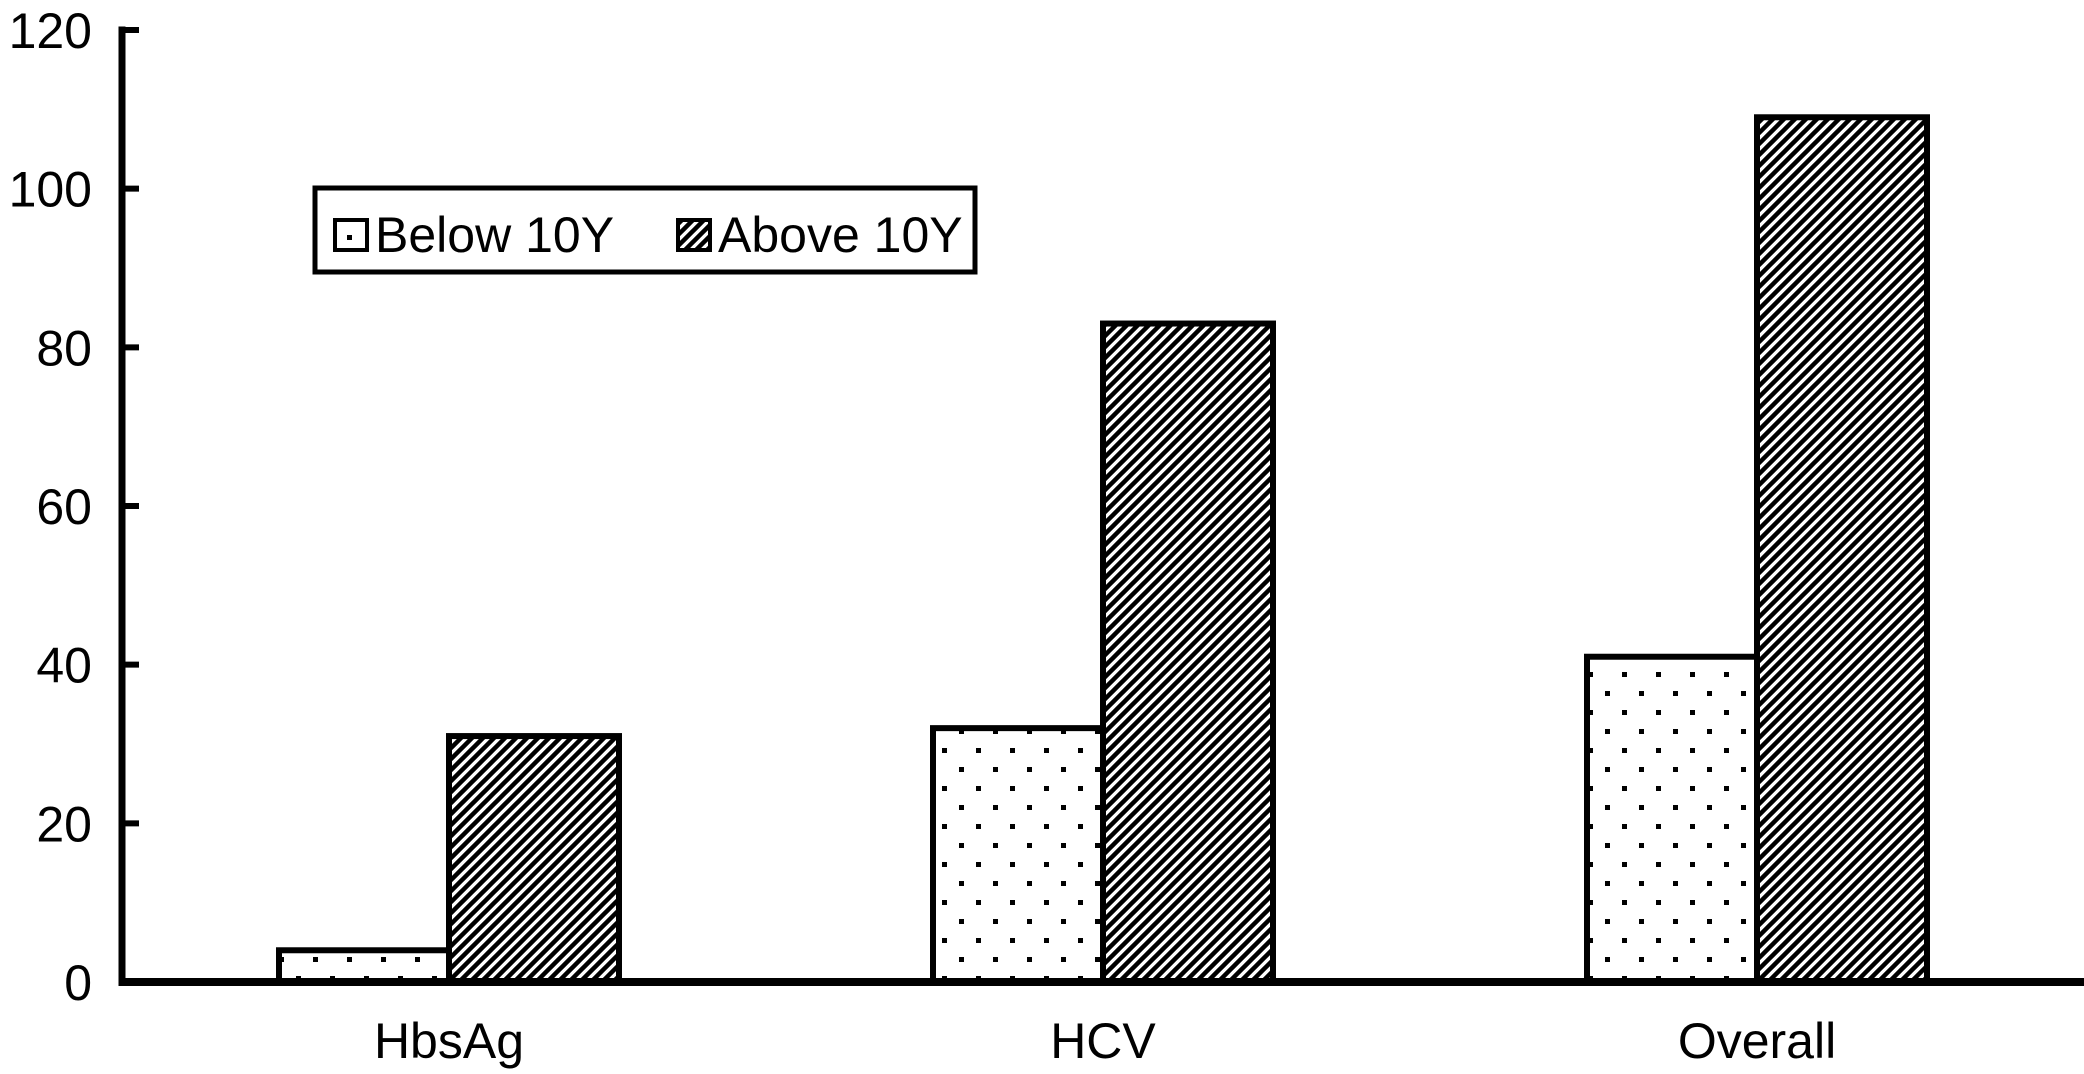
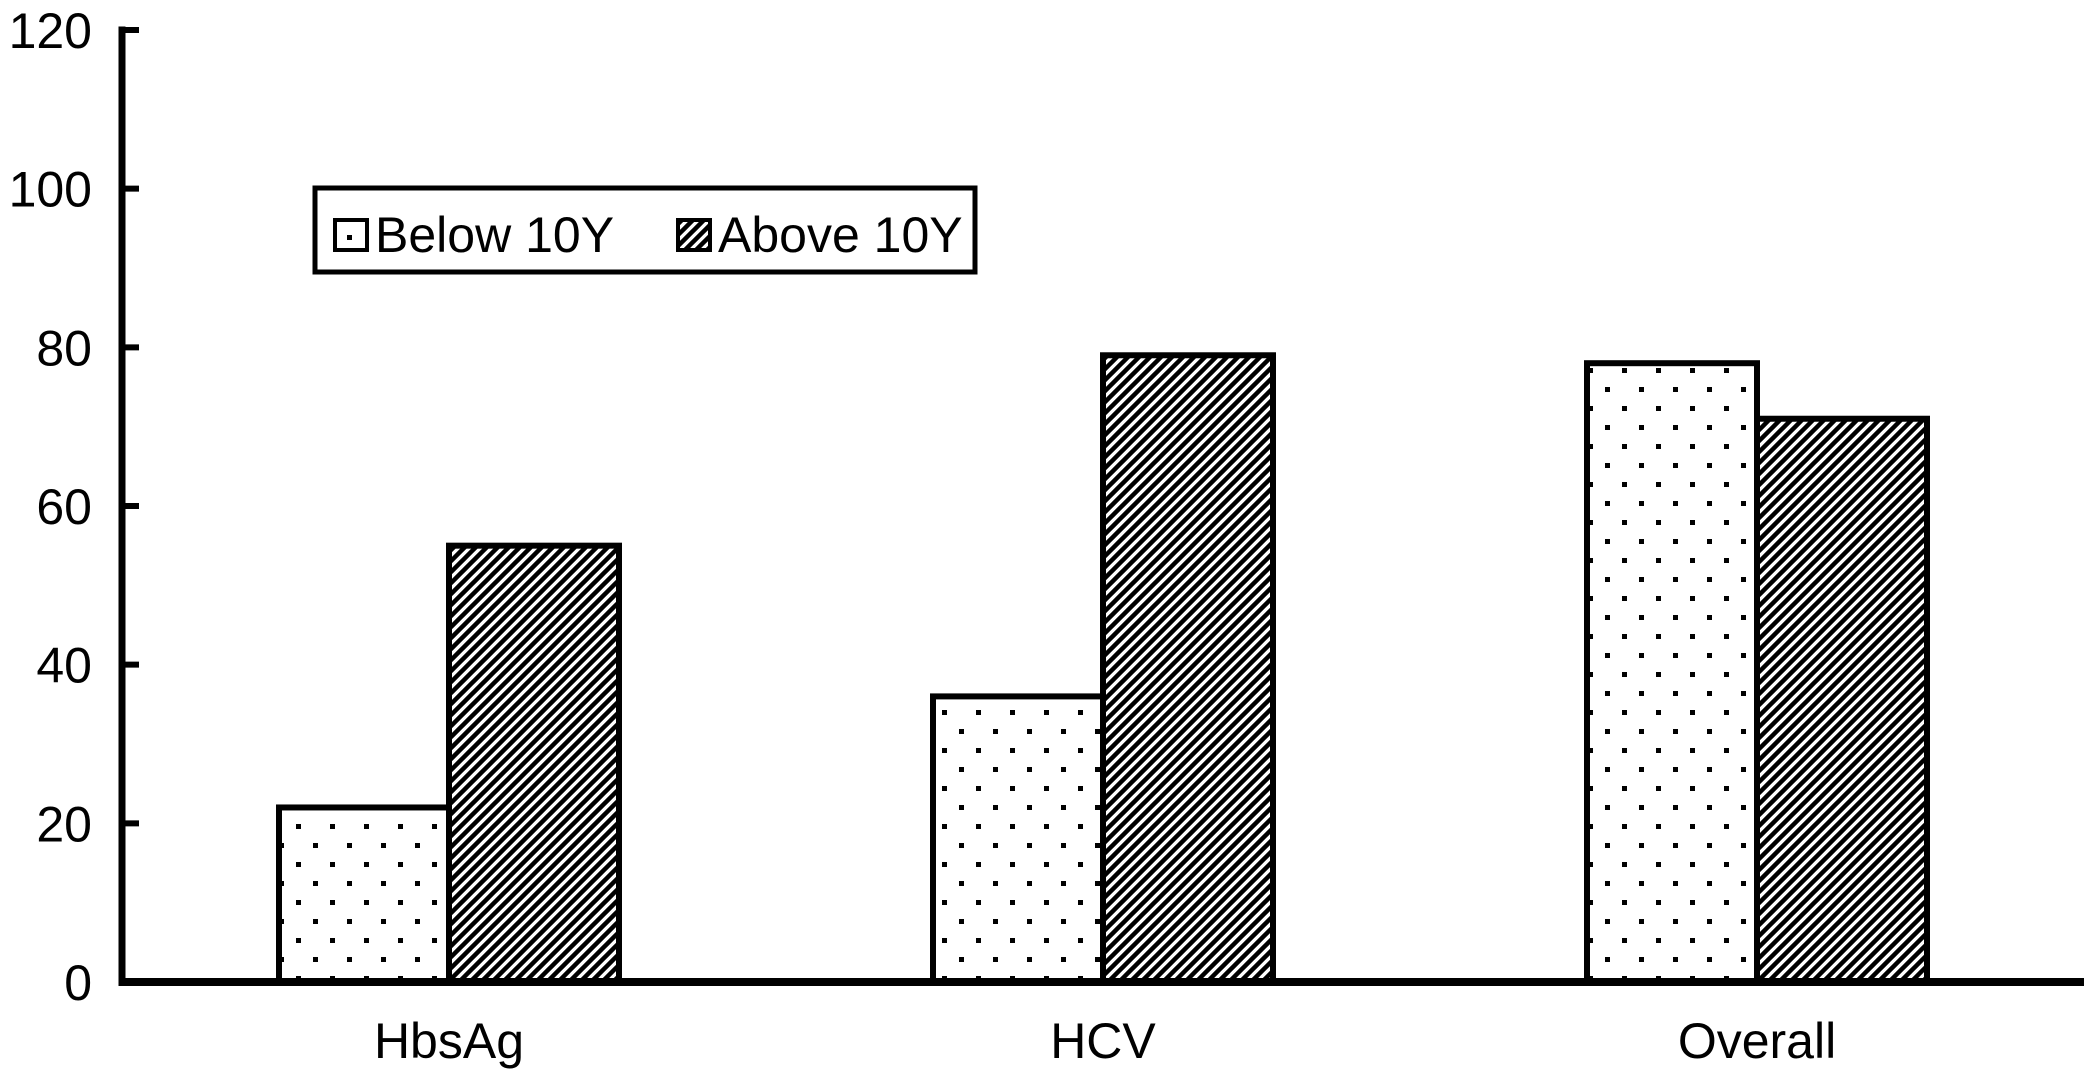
Below 10Y/HbsAg: 4 -> 22
Above 10Y/HbsAg: 31 -> 55
Below 10Y/HCV: 32 -> 36
Above 10Y/HCV: 83 -> 79
Below 10Y/Overall: 41 -> 78
Above 10Y/Overall: 109 -> 71
